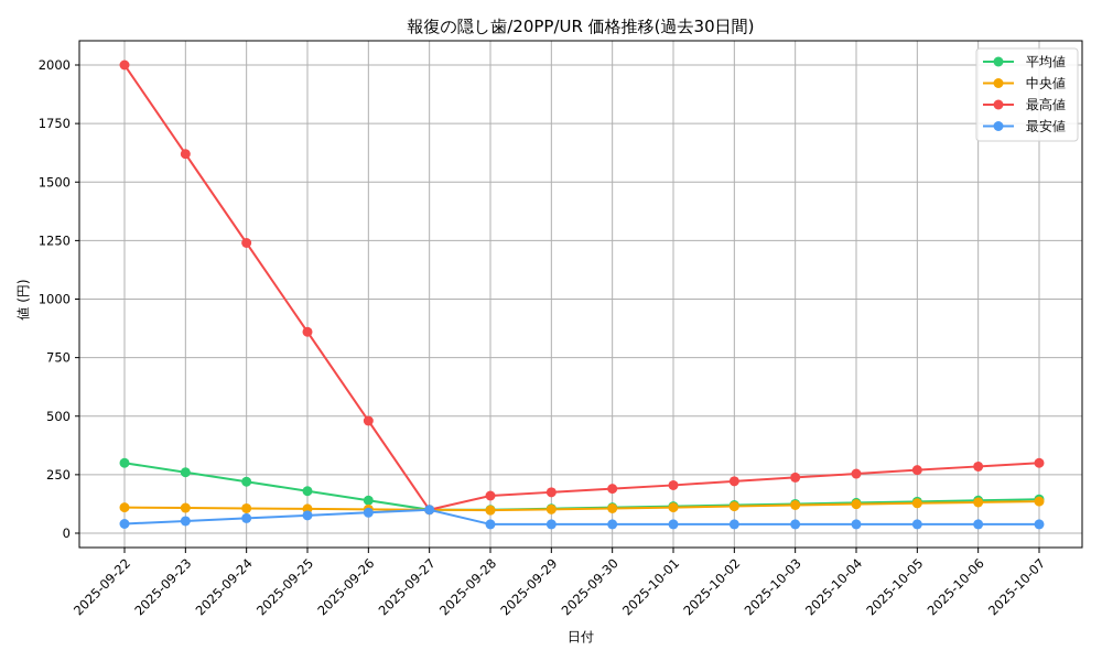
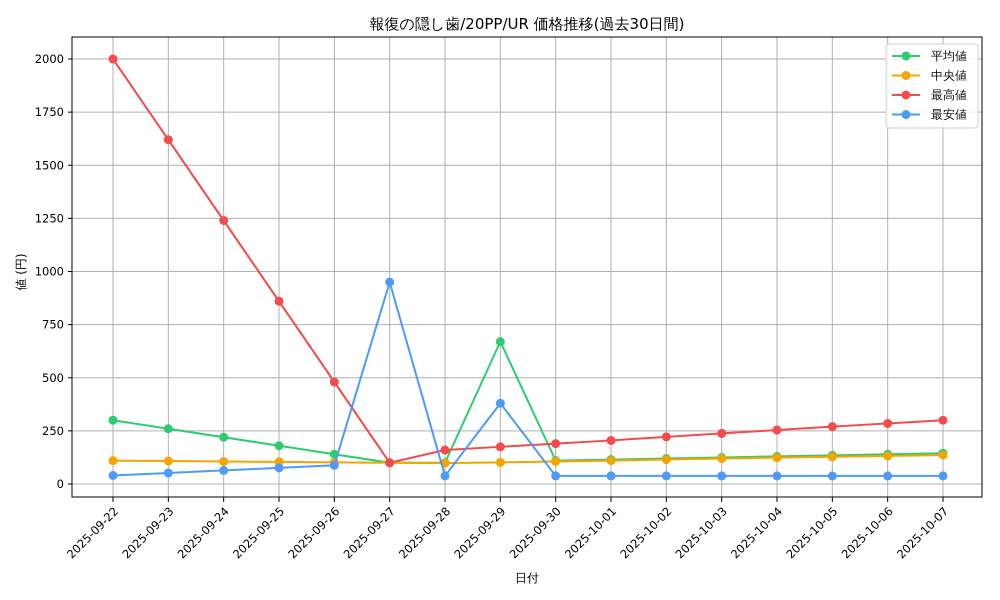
最安値/2025-09-27: 100 -> 950
平均値/2025-09-29: 100 -> 670
最安値/2025-09-29: 40 -> 380
